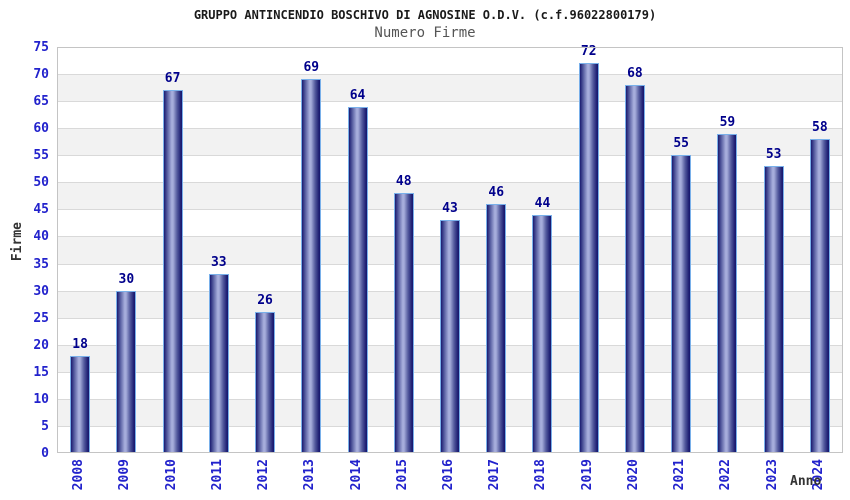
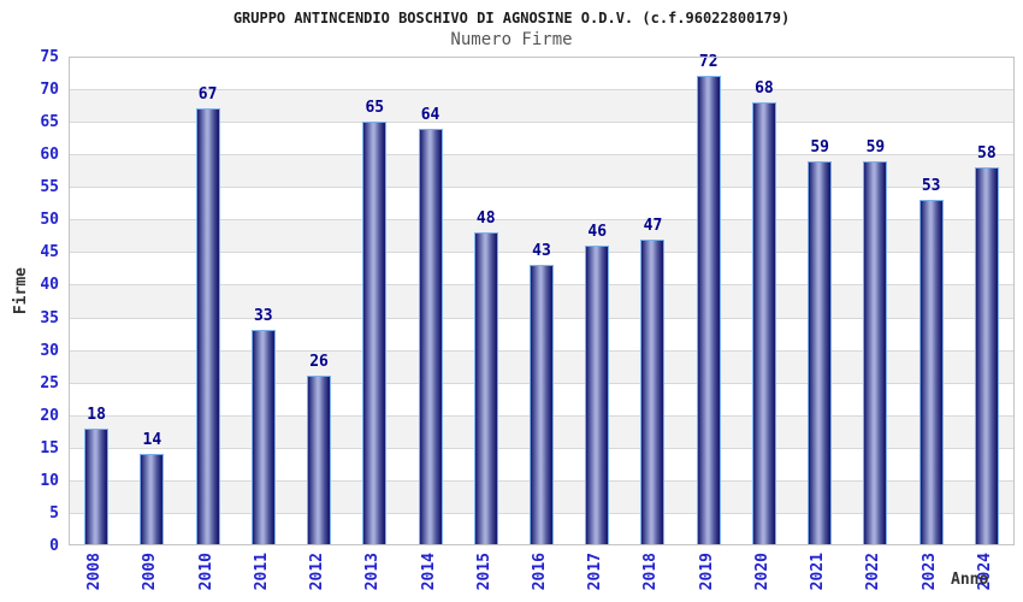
2009: 30 -> 14
2013: 69 -> 65
2018: 44 -> 47
2021: 55 -> 59
